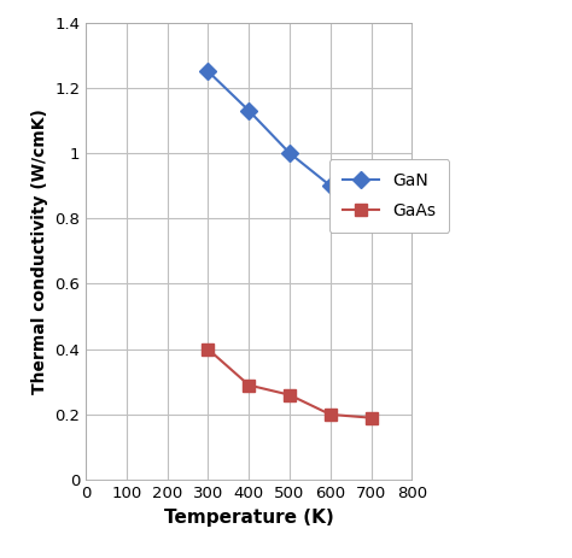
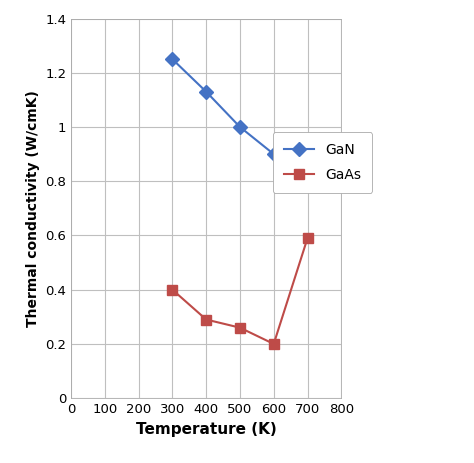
GaAs/700: 0.19 -> 0.59
